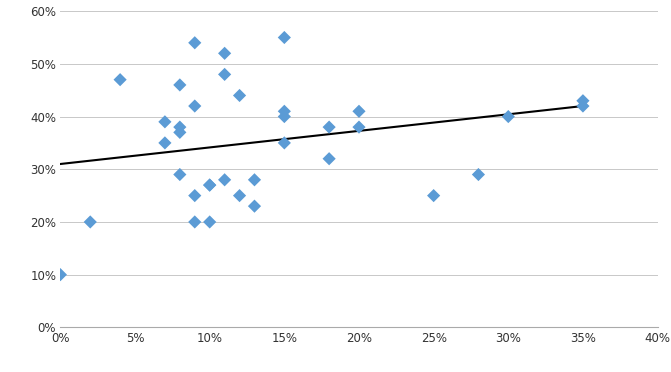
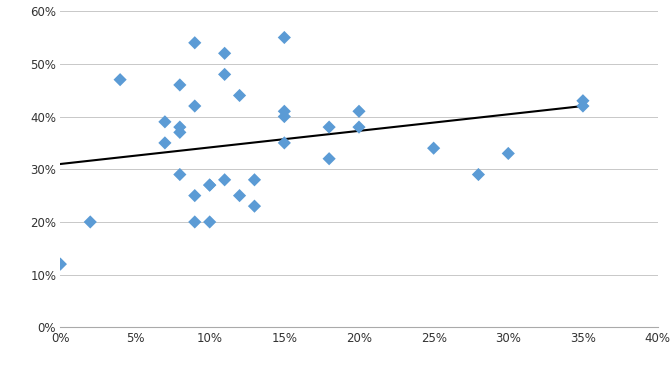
0%: 10% -> 12%
25%: 25% -> 34%
30%: 40% -> 33%
